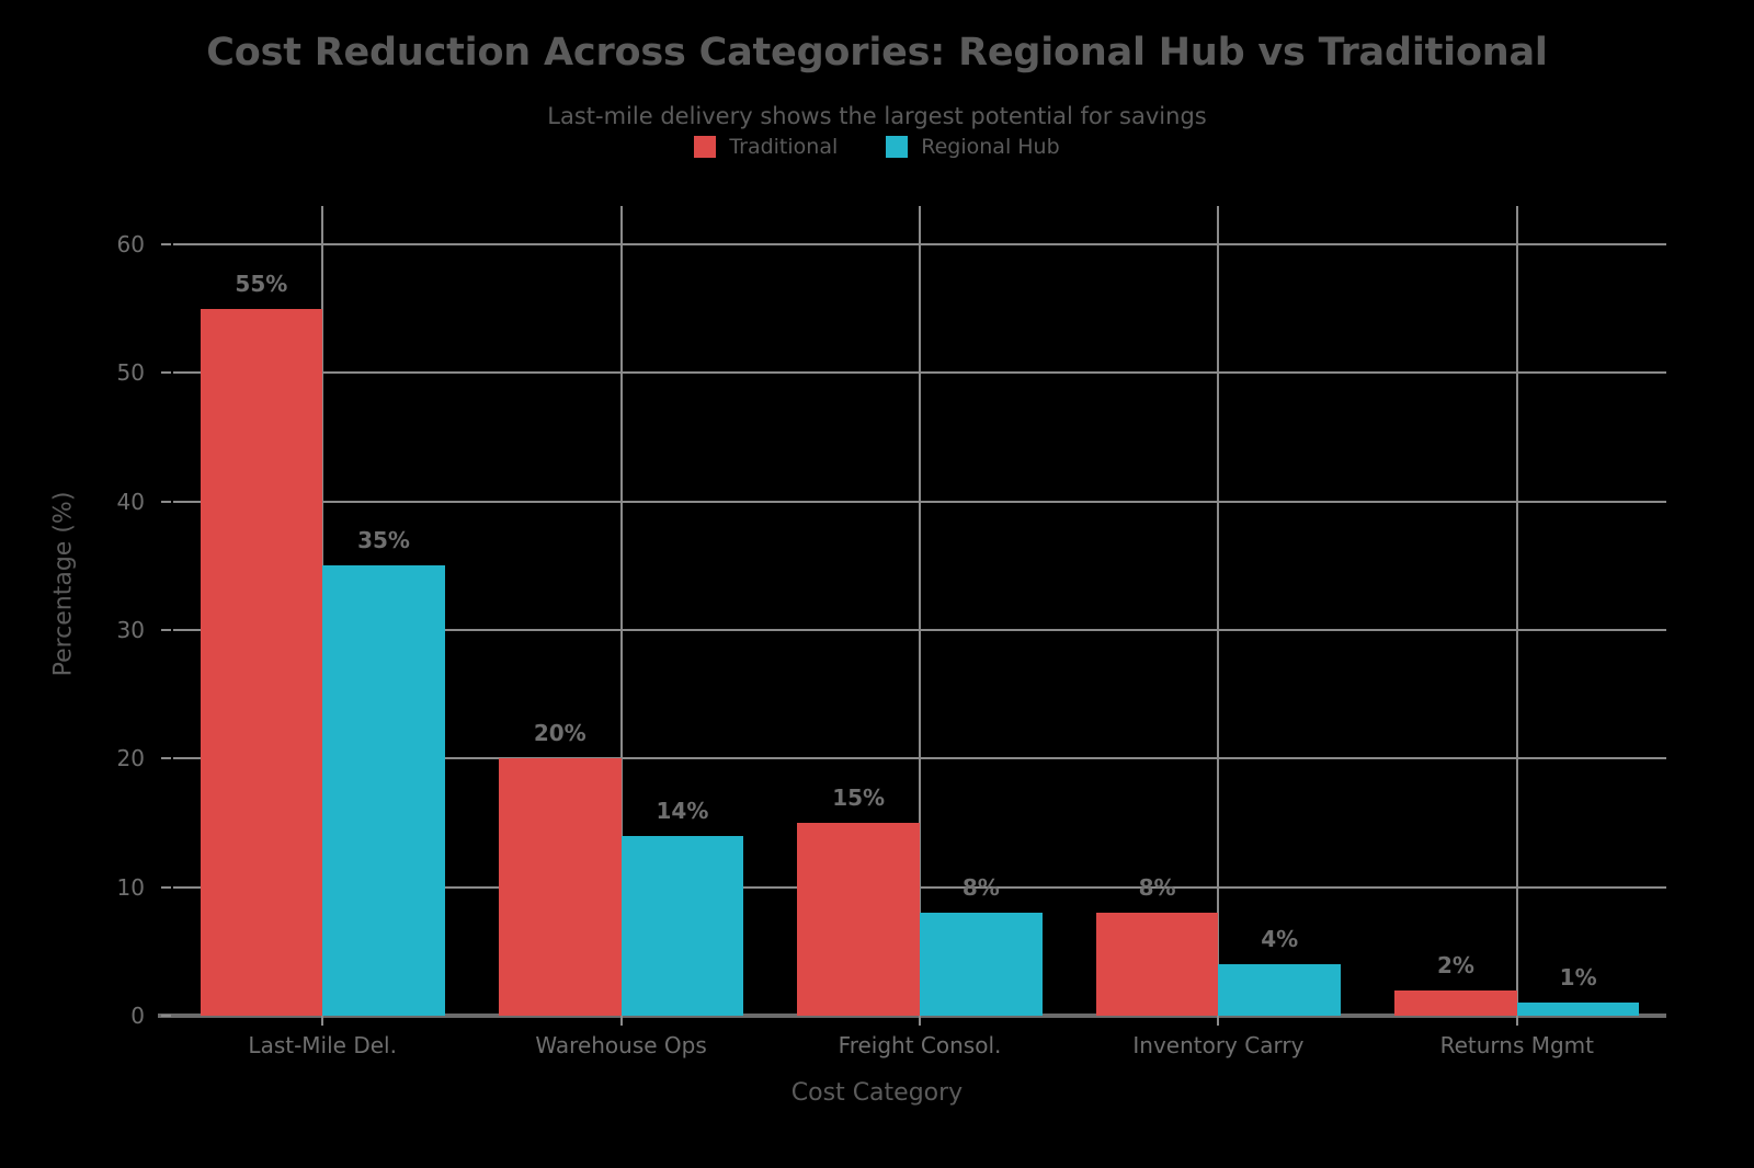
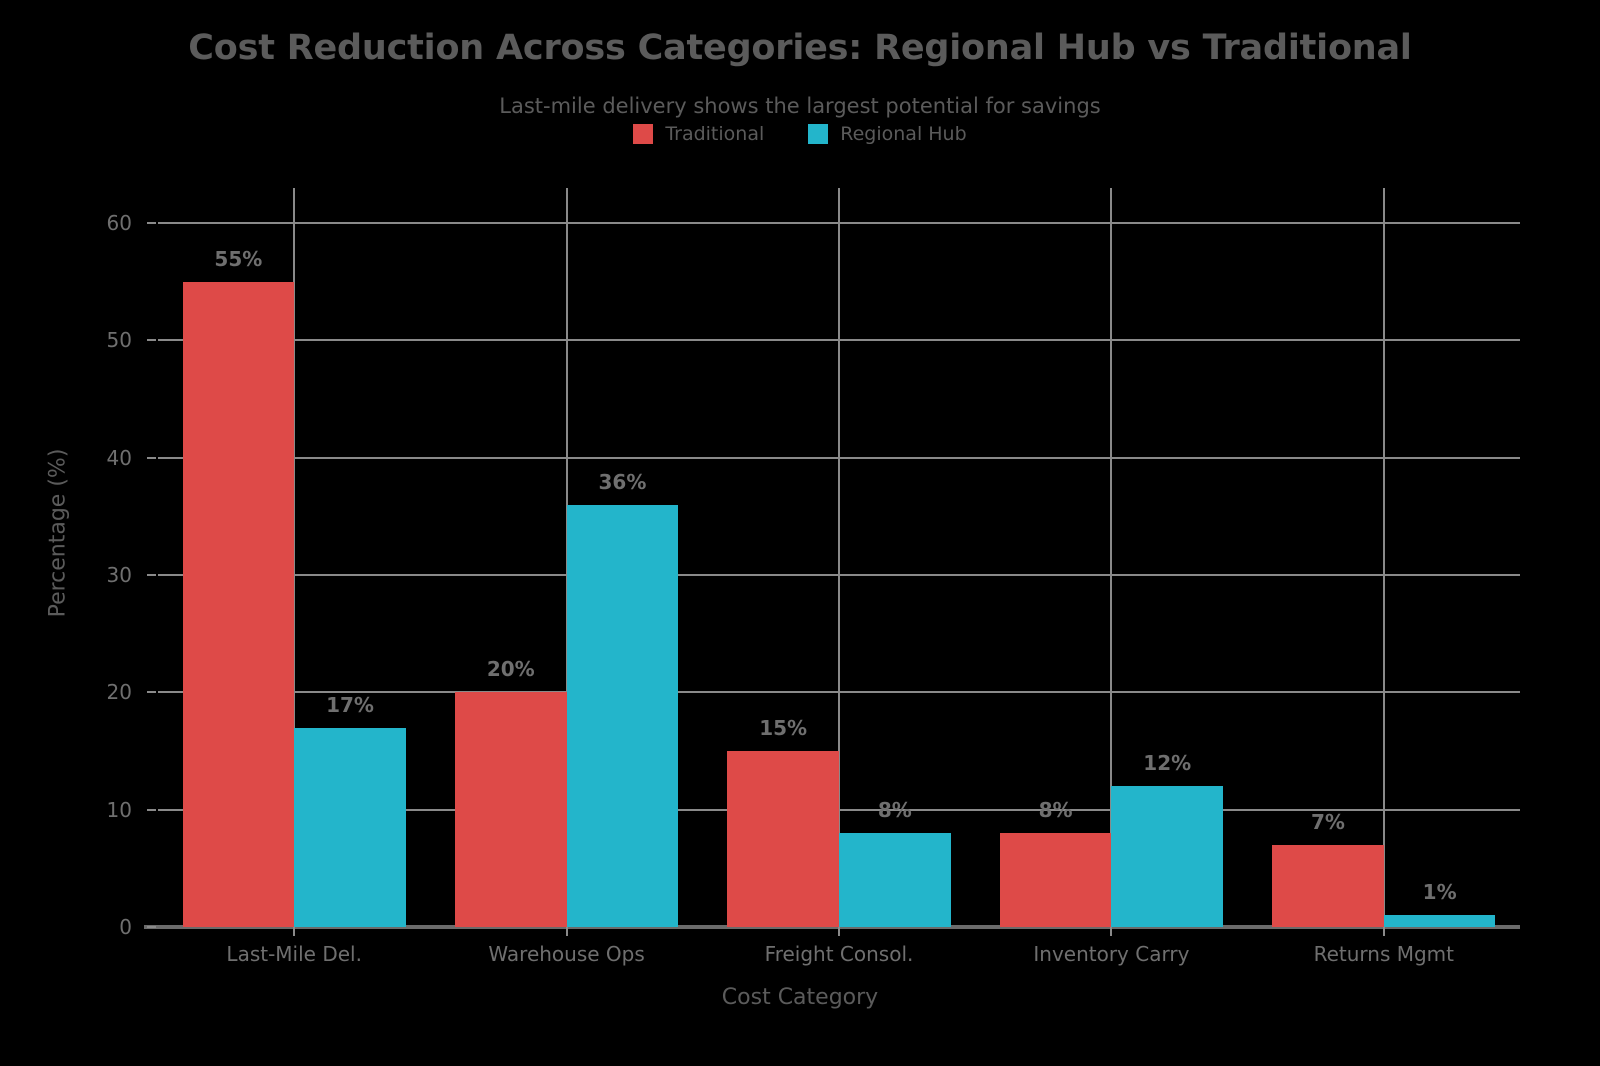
Regional Hub/Last-Mile Del.: 35% -> 17%
Regional Hub/Warehouse Ops: 14% -> 36%
Regional Hub/Inventory Carry: 4% -> 12%
Traditional/Returns Mgmt: 2% -> 7%
